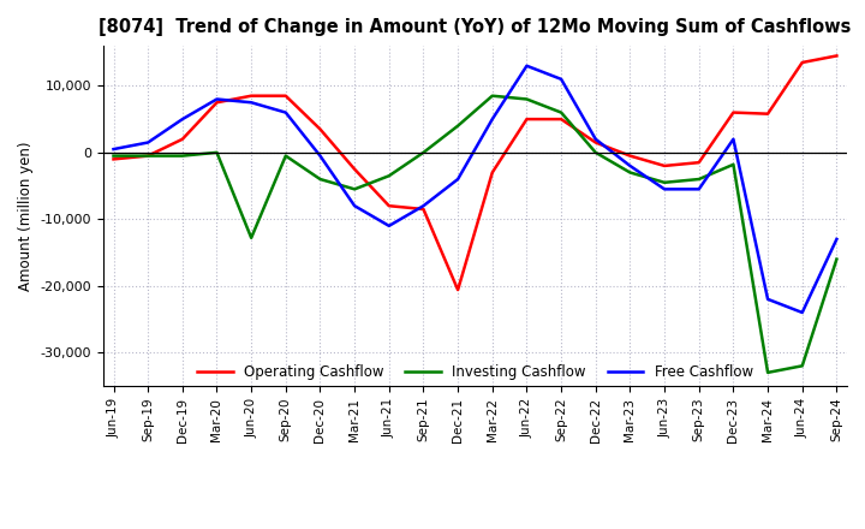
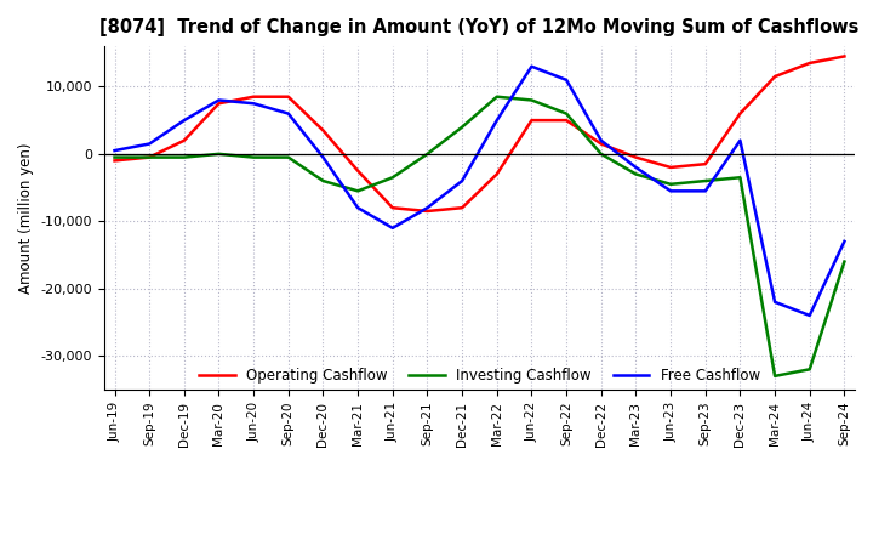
Investing Cashflow/Jun-20: -12,800 -> -500
Operating Cashflow/Dec-21: -20,600 -> -8,000
Investing Cashflow/Dec-23: -1,800 -> -3,500
Operating Cashflow/Mar-24: 5,800 -> 11,500
